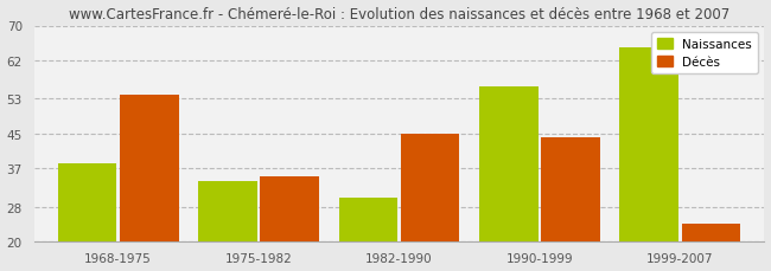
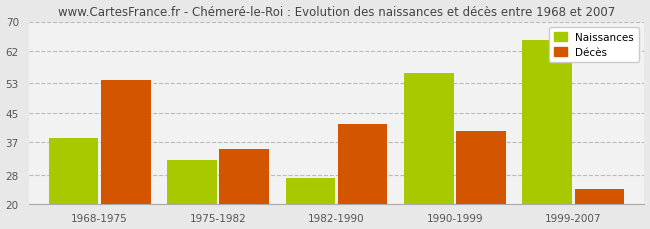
Naissances/1975-1982: 34 -> 32
Naissances/1982-1990: 30 -> 27
Décès/1982-1990: 45 -> 42
Décès/1990-1999: 44 -> 40
